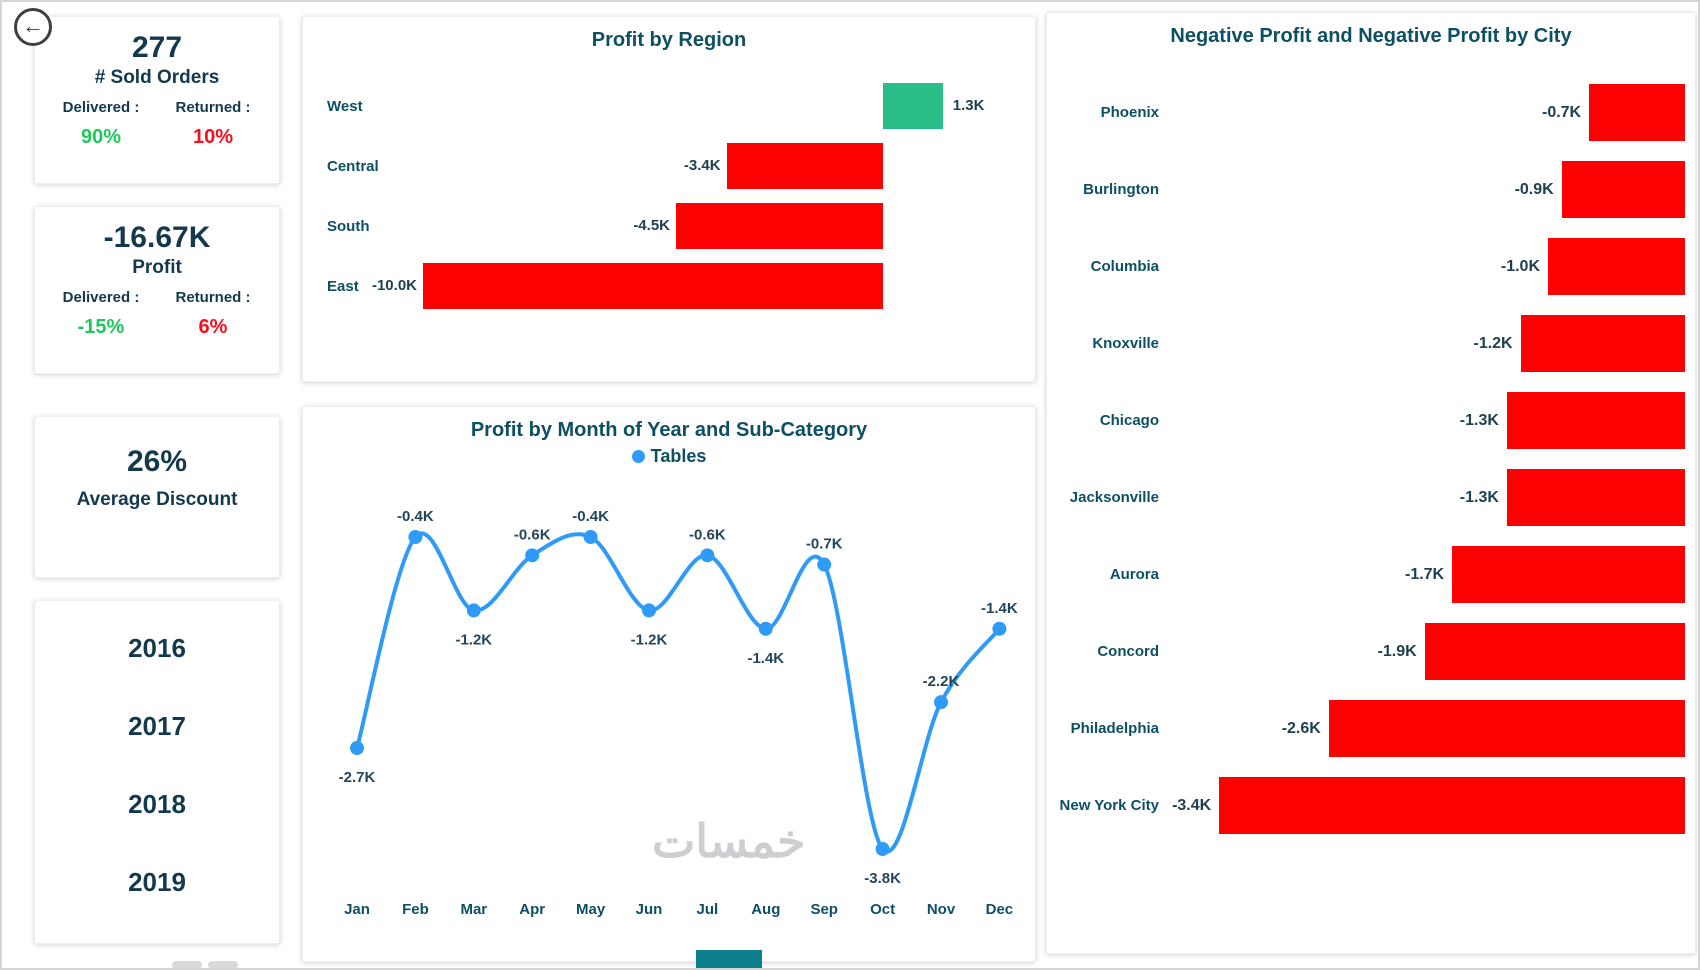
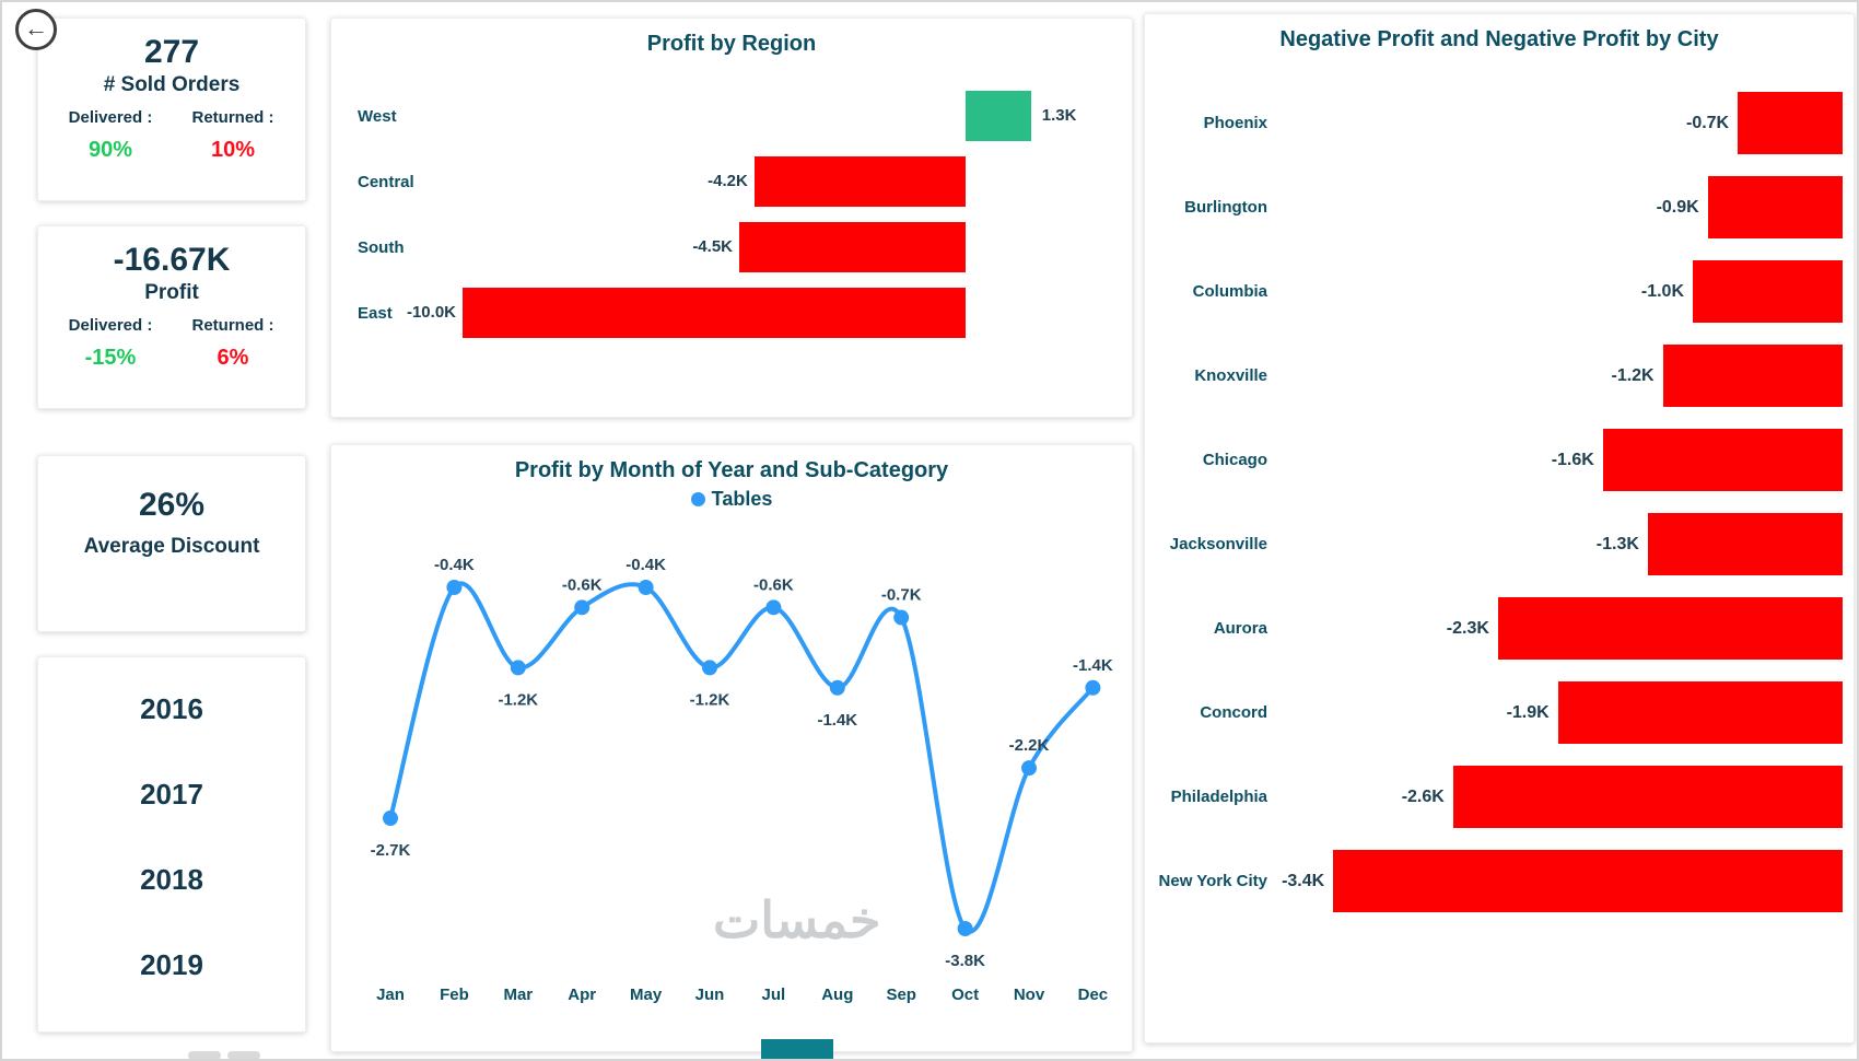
Profit by Region/Central: -3.4K -> -4.2K
Negative Profit and Negative Profit by City/Chicago: -1.3K -> -1.6K
Negative Profit and Negative Profit by City/Aurora: -1.7K -> -2.3K
